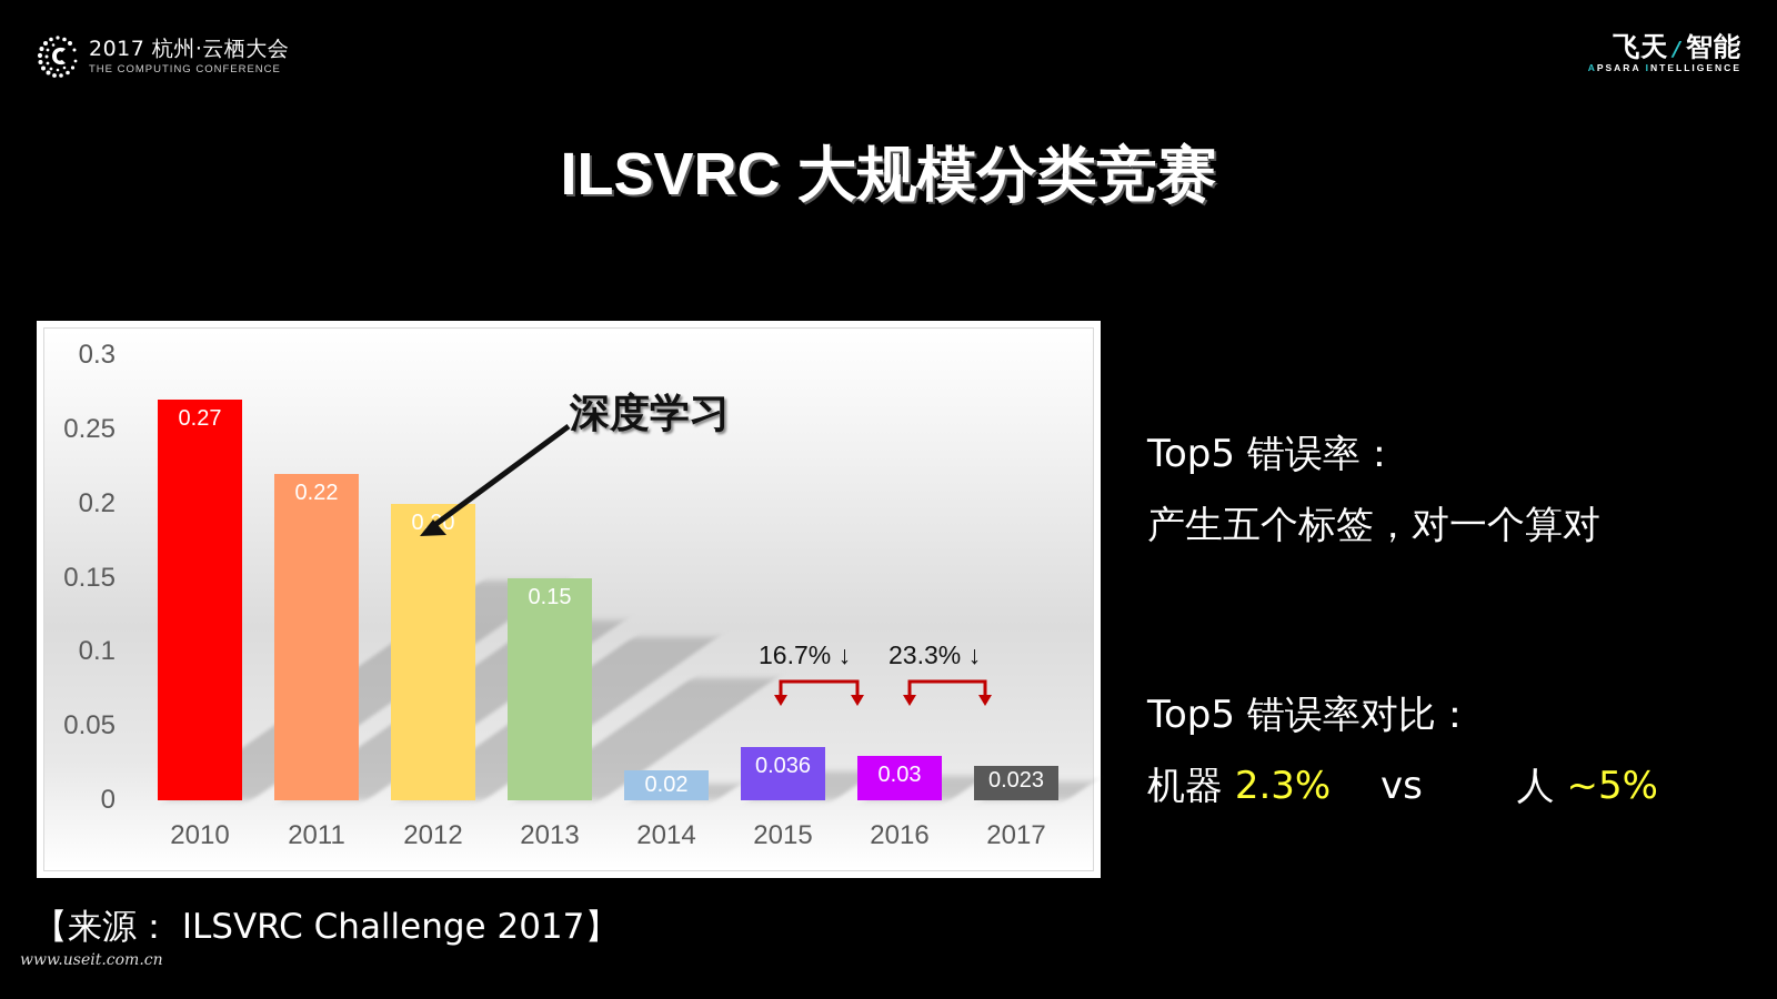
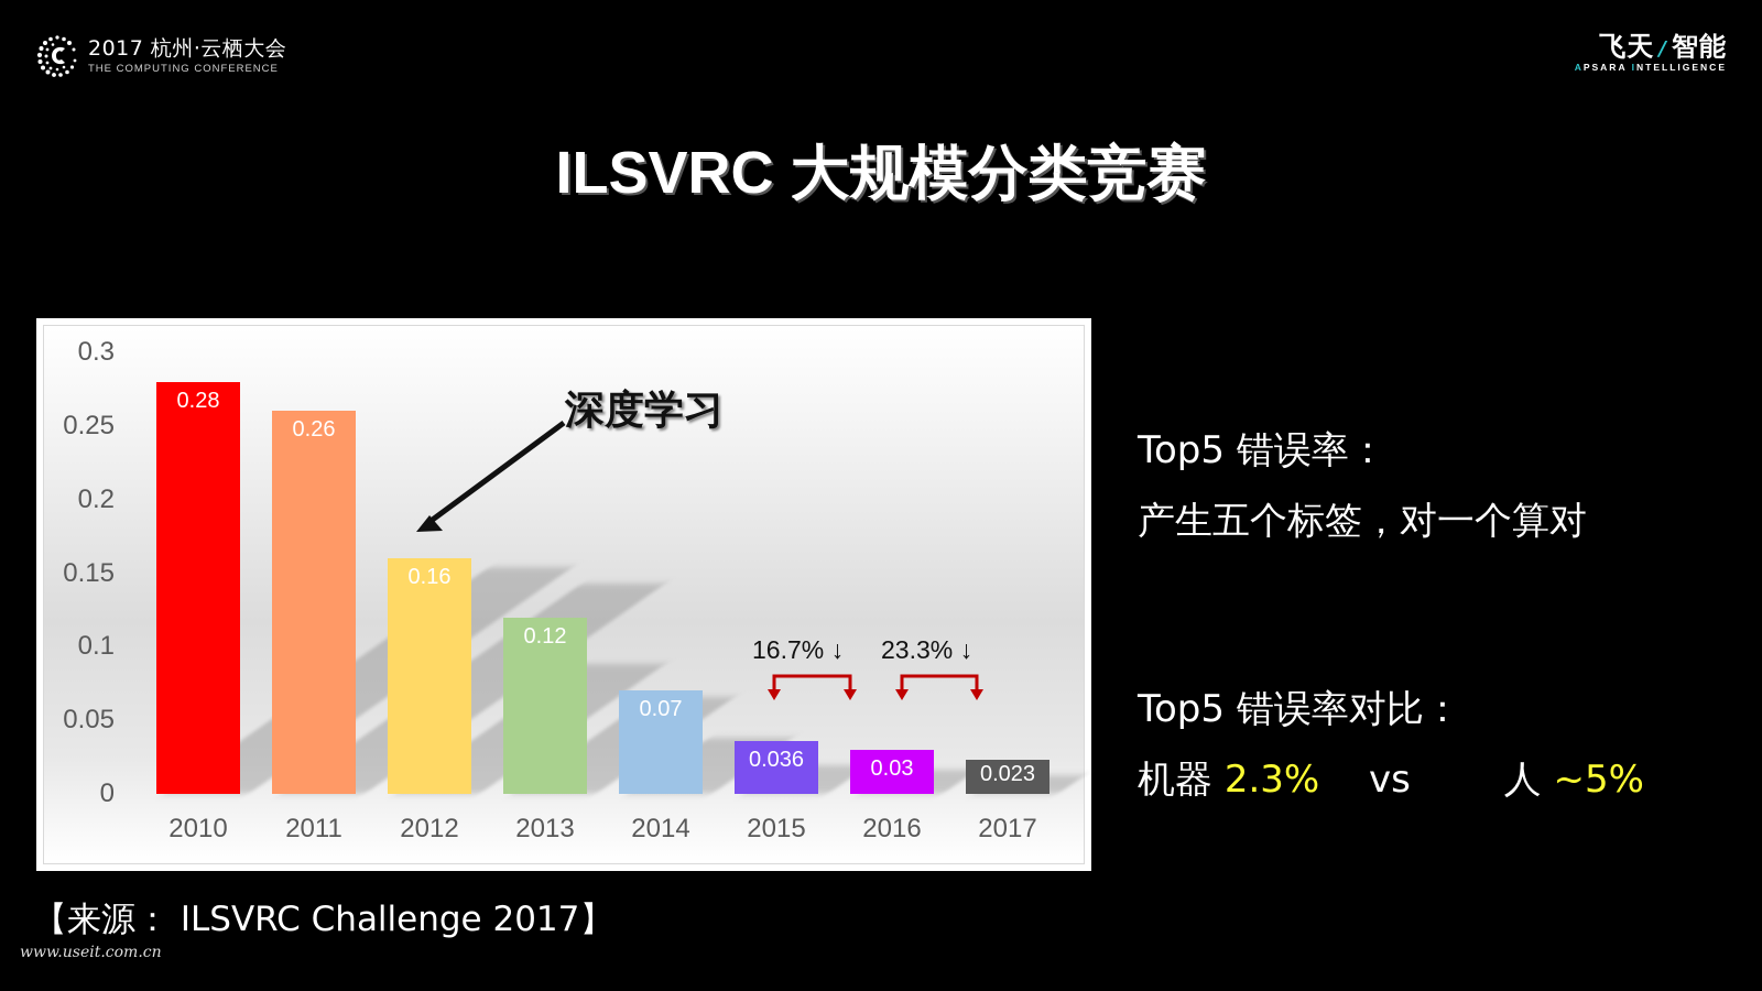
2010: 0.27 -> 0.28
2011: 0.22 -> 0.26
2012: 0.20 -> 0.16
2013: 0.15 -> 0.12
2014: 0.02 -> 0.07
